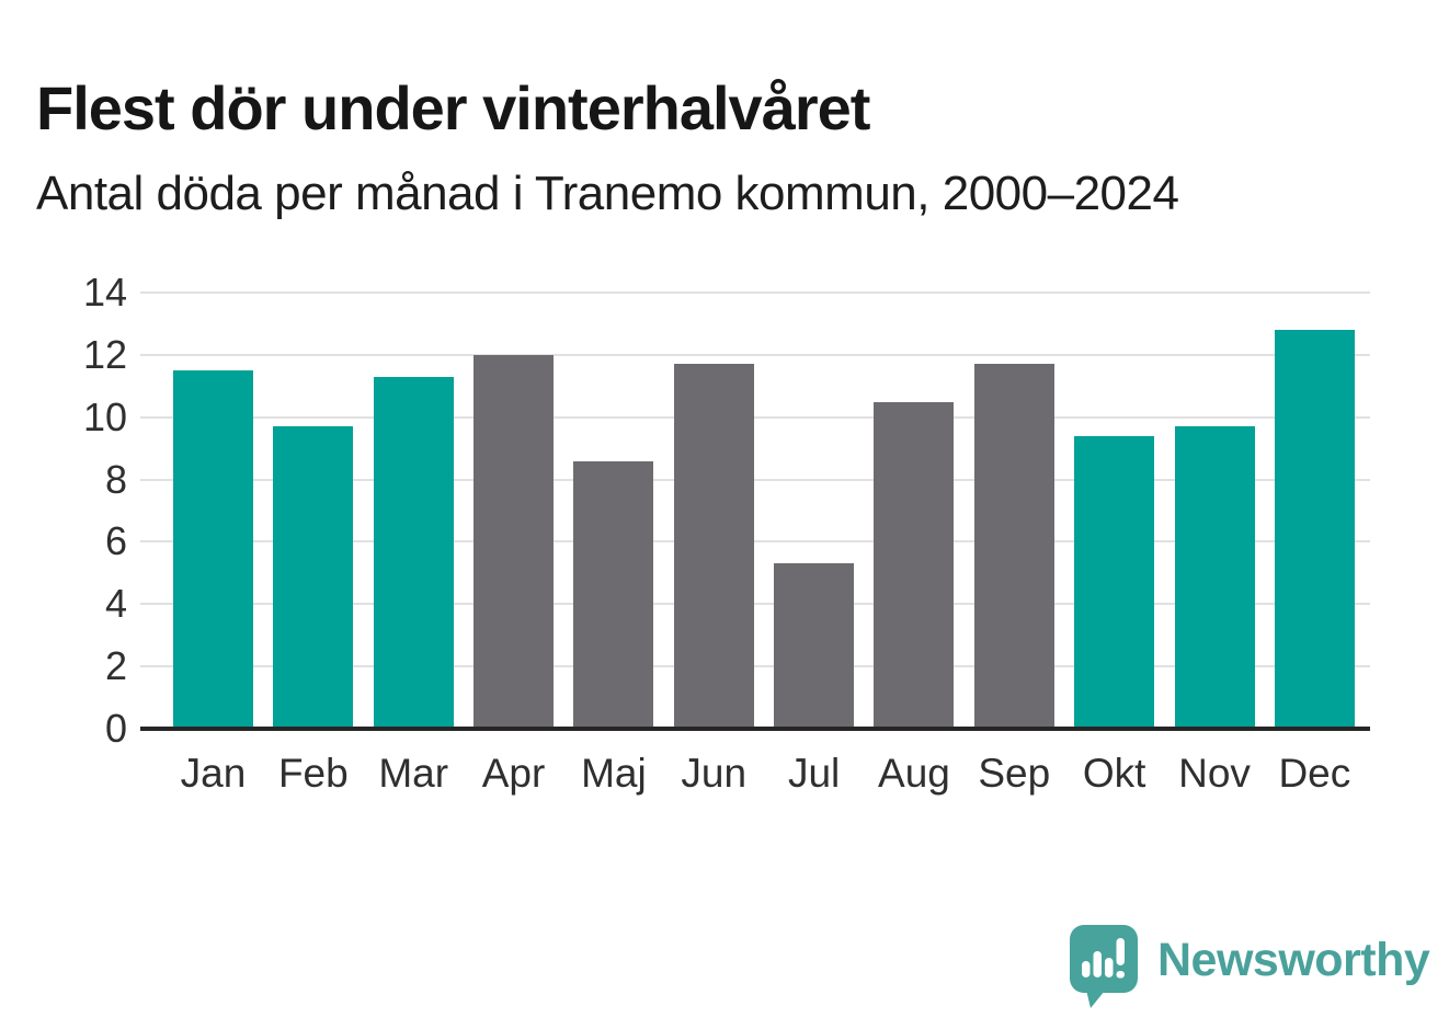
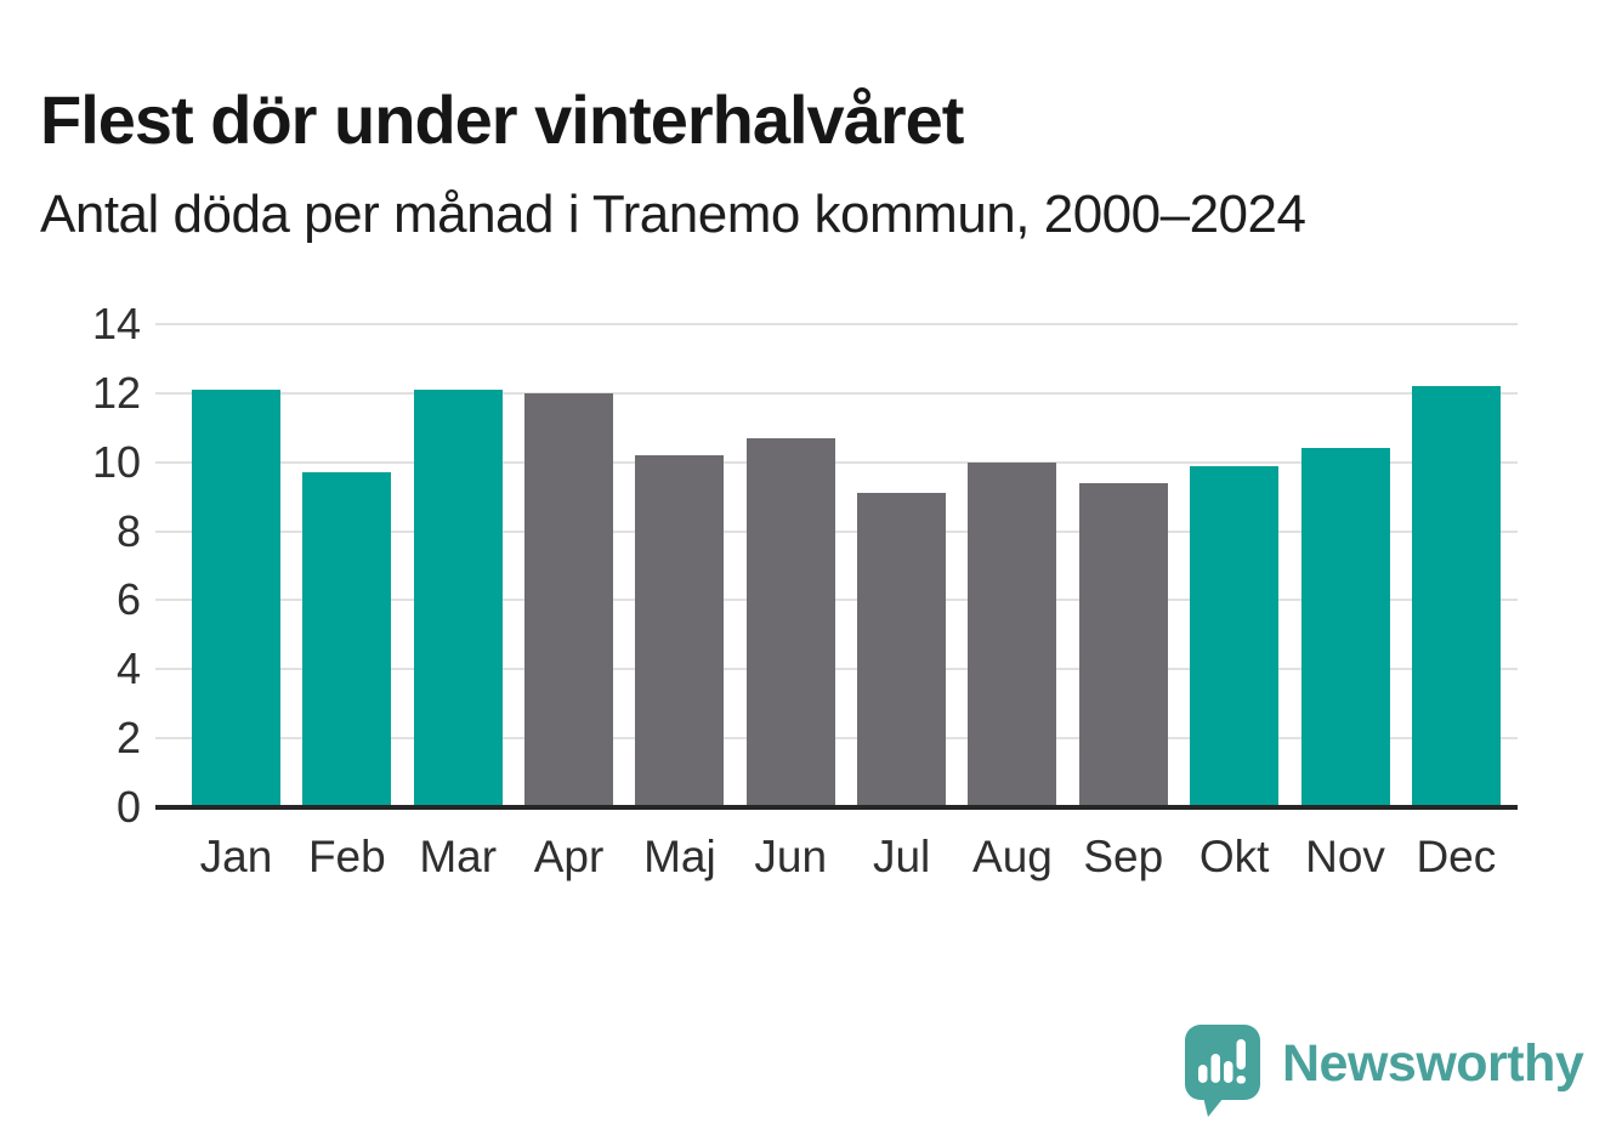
Jan: 11.5 -> 12.1
Mar: 11.3 -> 12.1
Maj: 8.6 -> 10.2
Jun: 11.7 -> 10.7
Jul: 5.3 -> 9.1
Aug: 10.5 -> 10.0
Sep: 11.7 -> 9.4
Okt: 9.4 -> 9.9
Nov: 9.7 -> 10.4
Dec: 12.8 -> 12.2
